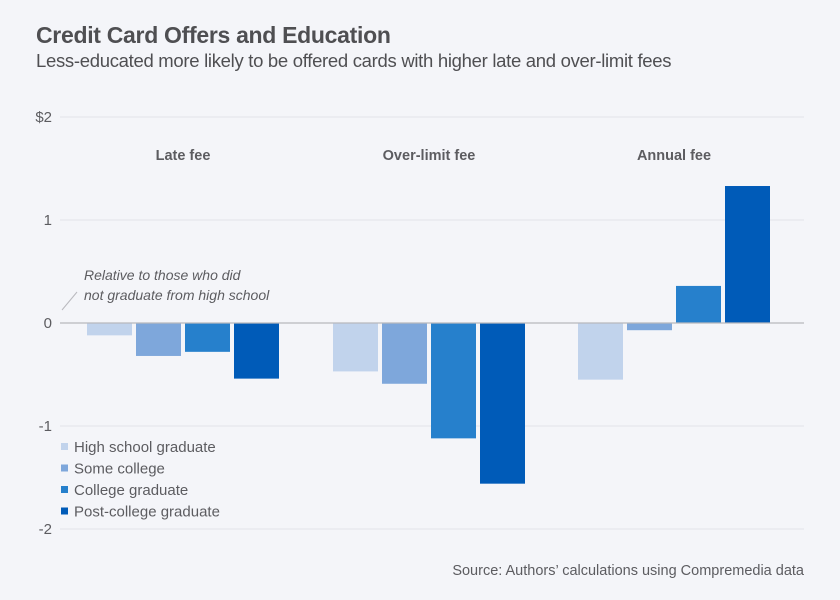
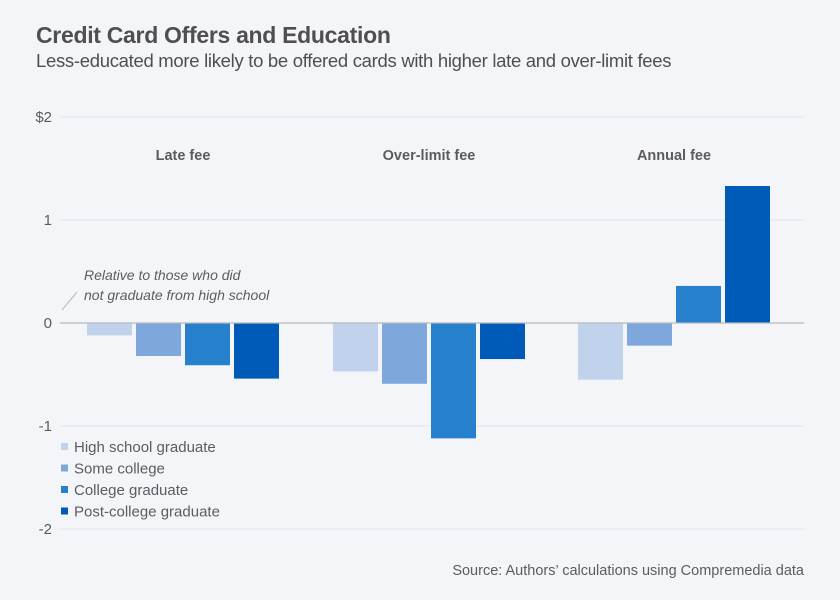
College graduate/Late fee: -$0.28 -> -$0.41
Post-college graduate/Over-limit fee: -$1.56 -> -$0.35
Some college/Annual fee: -$0.07 -> -$0.22
